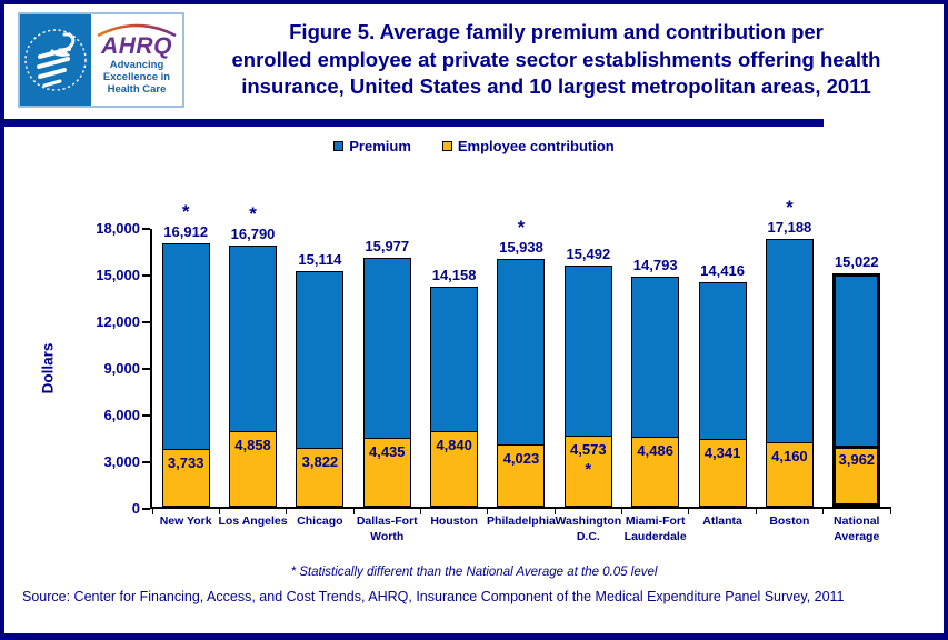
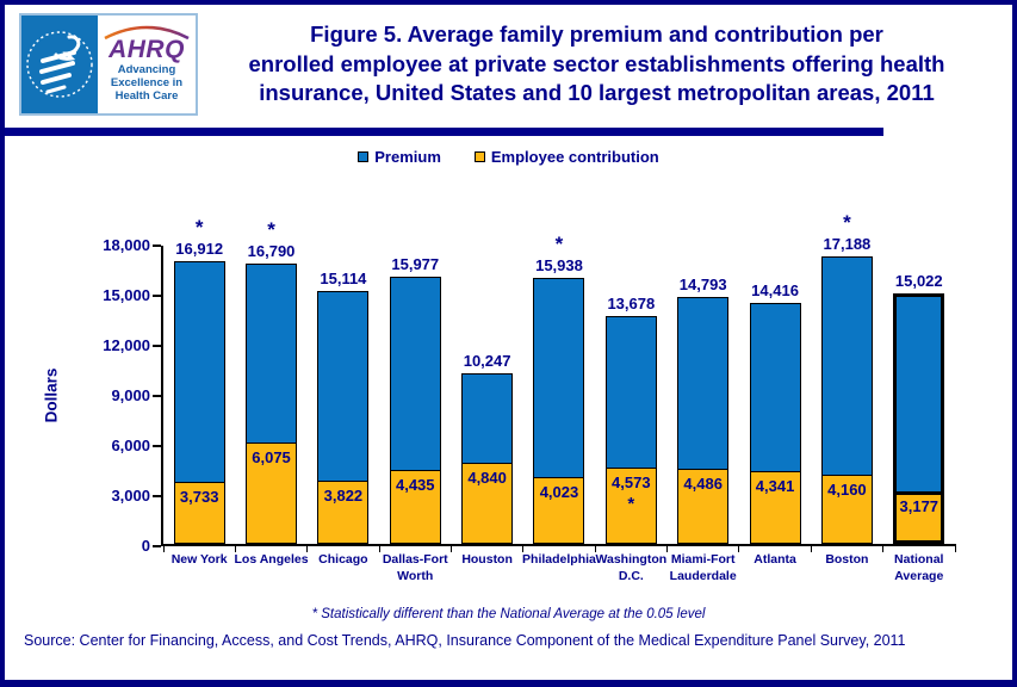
Employee contribution/Los Angeles: 4,858 -> 6,075
Premium/Houston: 14,158 -> 10,247
Premium/Washington D.C.: 15,492 -> 13,678
Employee contribution/National Average: 3,962 -> 3,177
